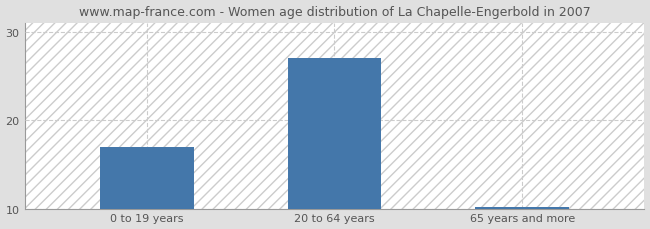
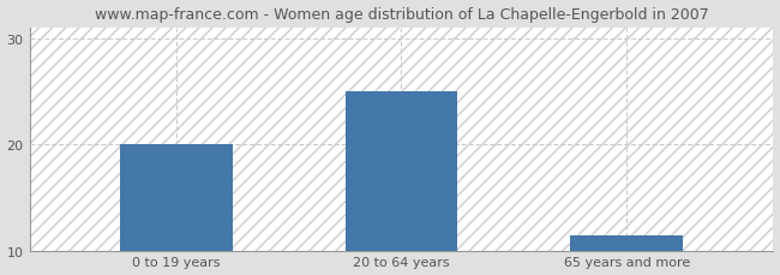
0 to 19 years: 17.0 -> 20.0
20 to 64 years: 27.0 -> 25.0
65 years and more: 10.2 -> 11.4
